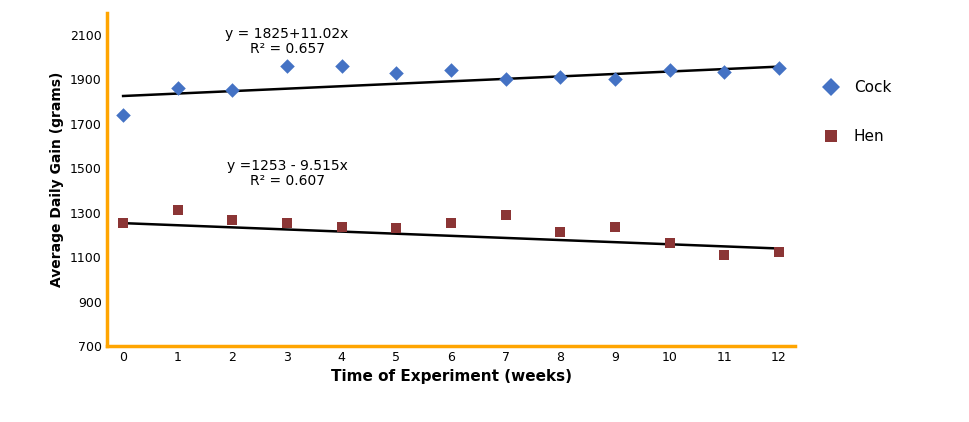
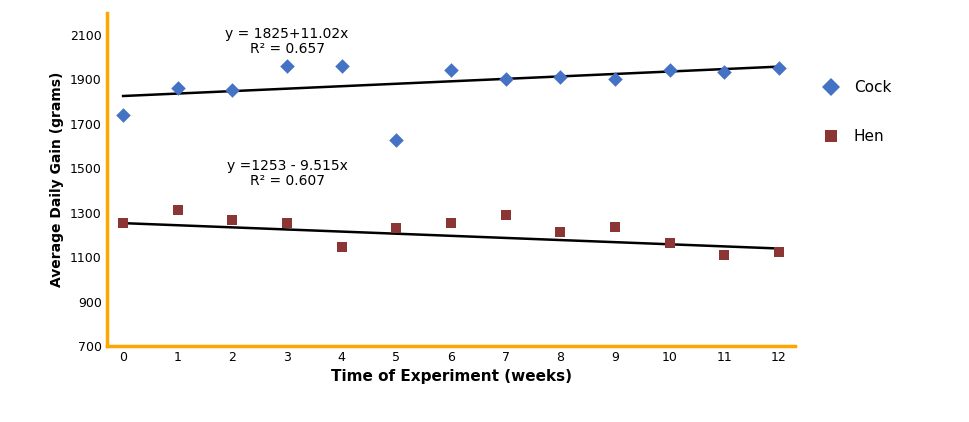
Hen/4: 1235 -> 1145
Cock/5: 1930 -> 1625
